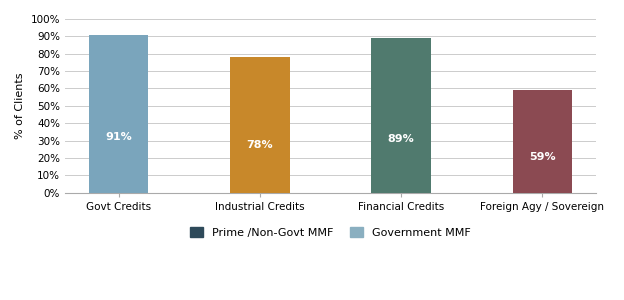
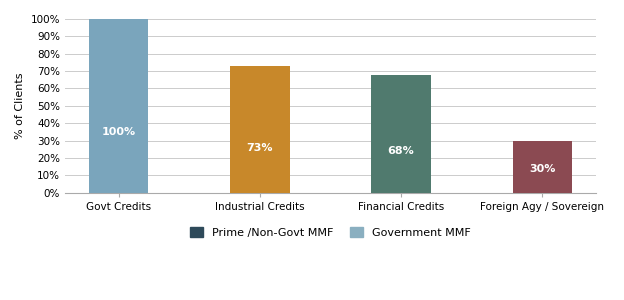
Govt Credits: 91% -> 100%
Industrial Credits: 78% -> 73%
Financial Credits: 89% -> 68%
Foreign Agy / Sovereign: 59% -> 30%
